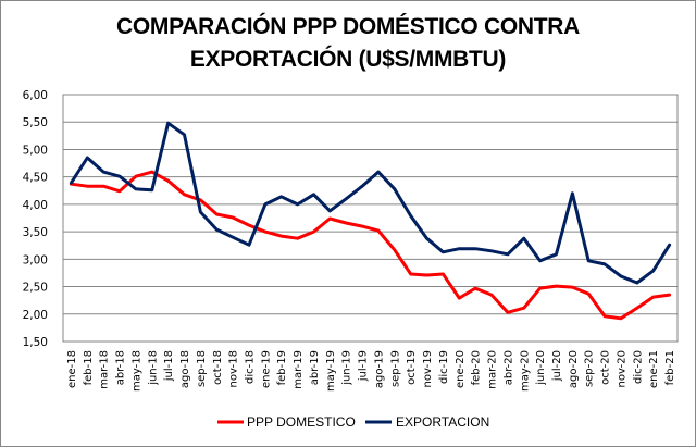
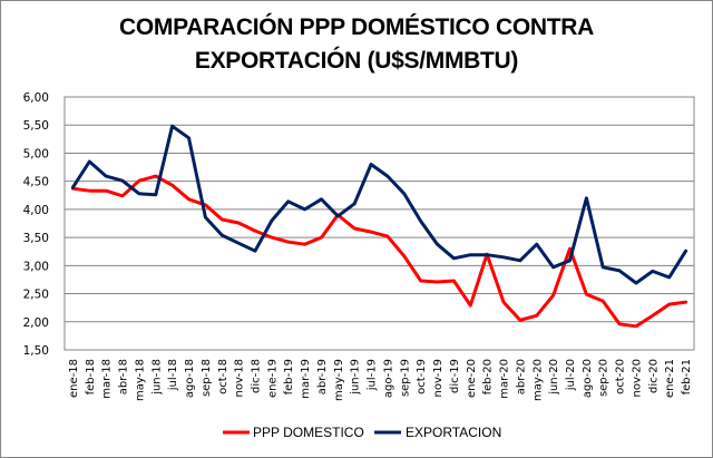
EXPORTACION/ene-19: 4,0 -> 3,8
PPP DOMESTICO/may-19: 3,7 -> 3,9
EXPORTACION/jul-19: 4,3 -> 4,8
PPP DOMESTICO/feb-20: 2,5 -> 3,2
PPP DOMESTICO/jul-20: 2,5 -> 3,3
EXPORTACION/dic-20: 2,6 -> 2,9
